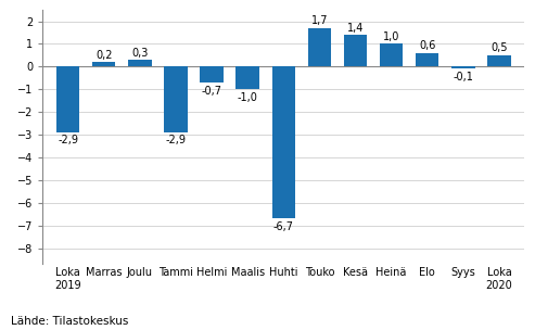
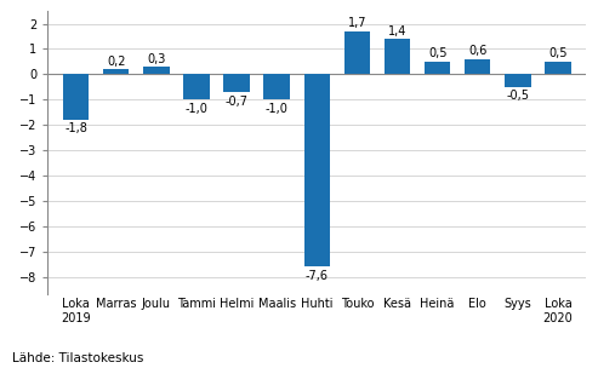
Loka 2019: -2,9 -> -1,8
Tammi: -2,9 -> -1,0
Huhti: -6,7 -> -7,6
Heinä: 1,0 -> 0,5
Syys: -0,1 -> -0,5
